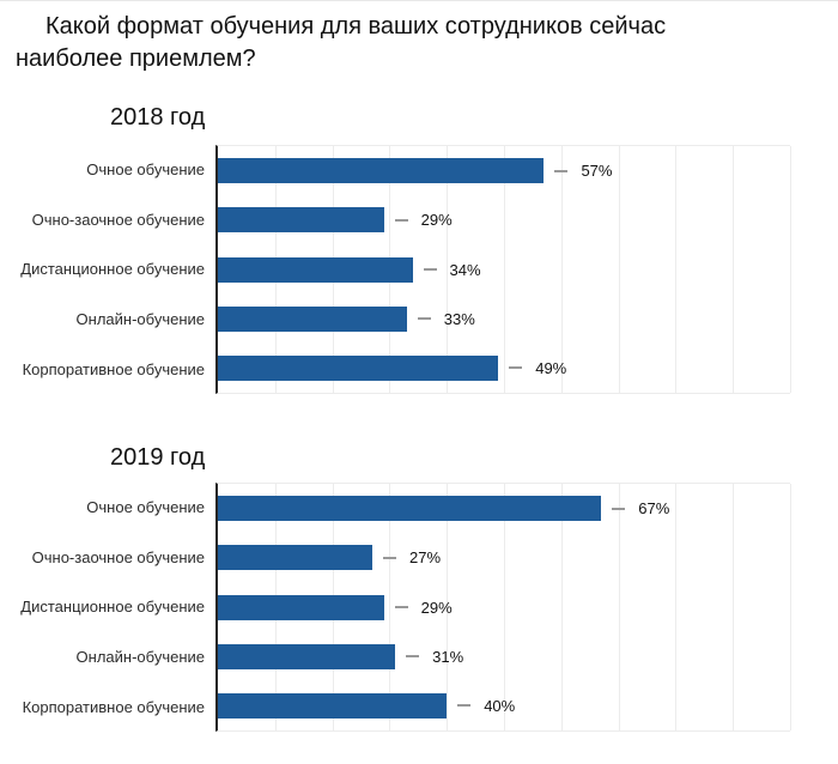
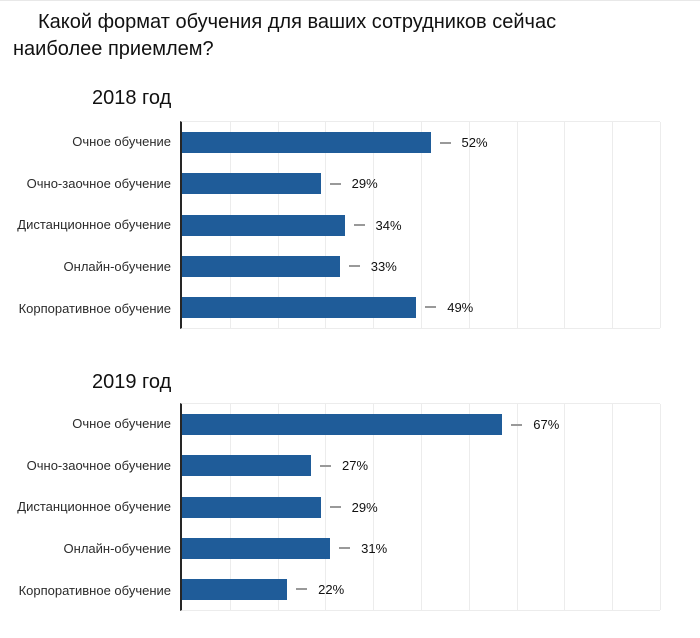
2018 год/Очное обучение: 57% -> 52%
2019 год/Корпоративное обучение: 40% -> 22%
